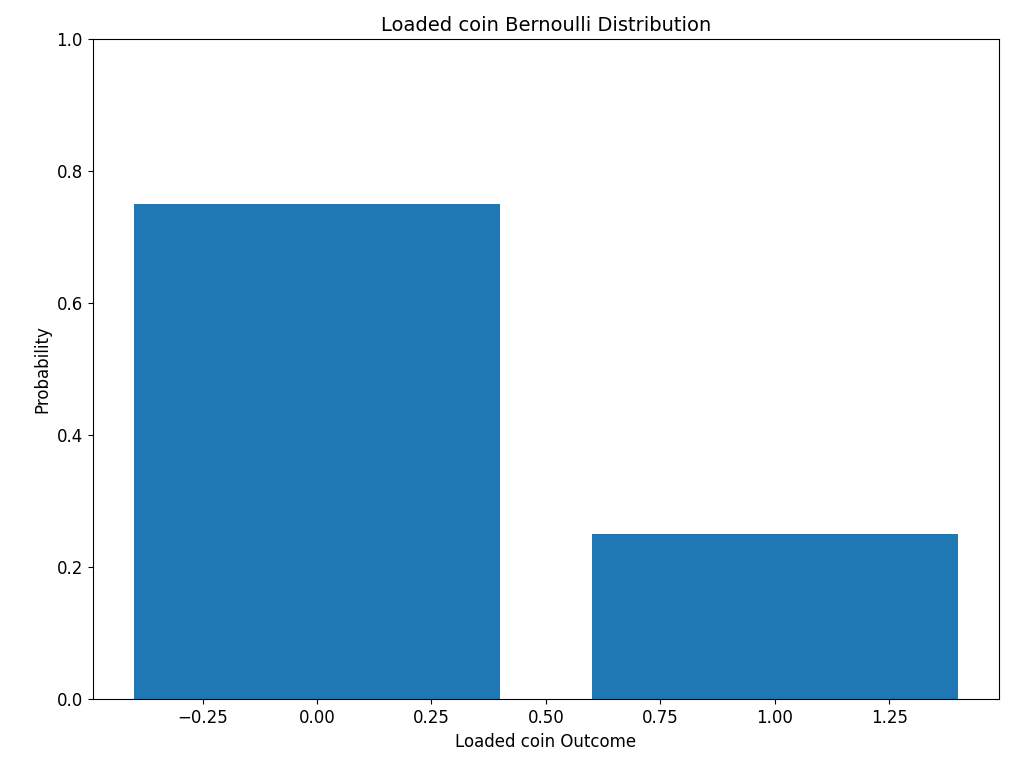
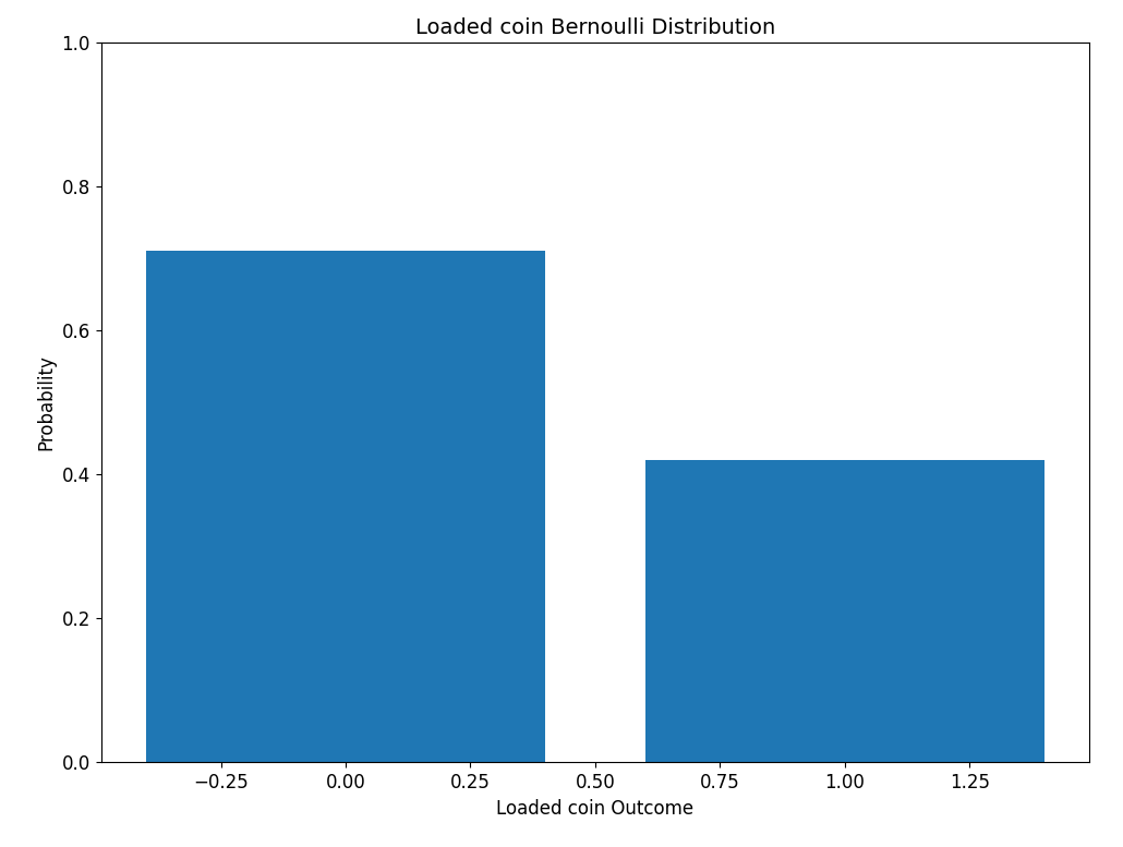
0.00: 0.75 -> 0.71
1.00: 0.25 -> 0.42
